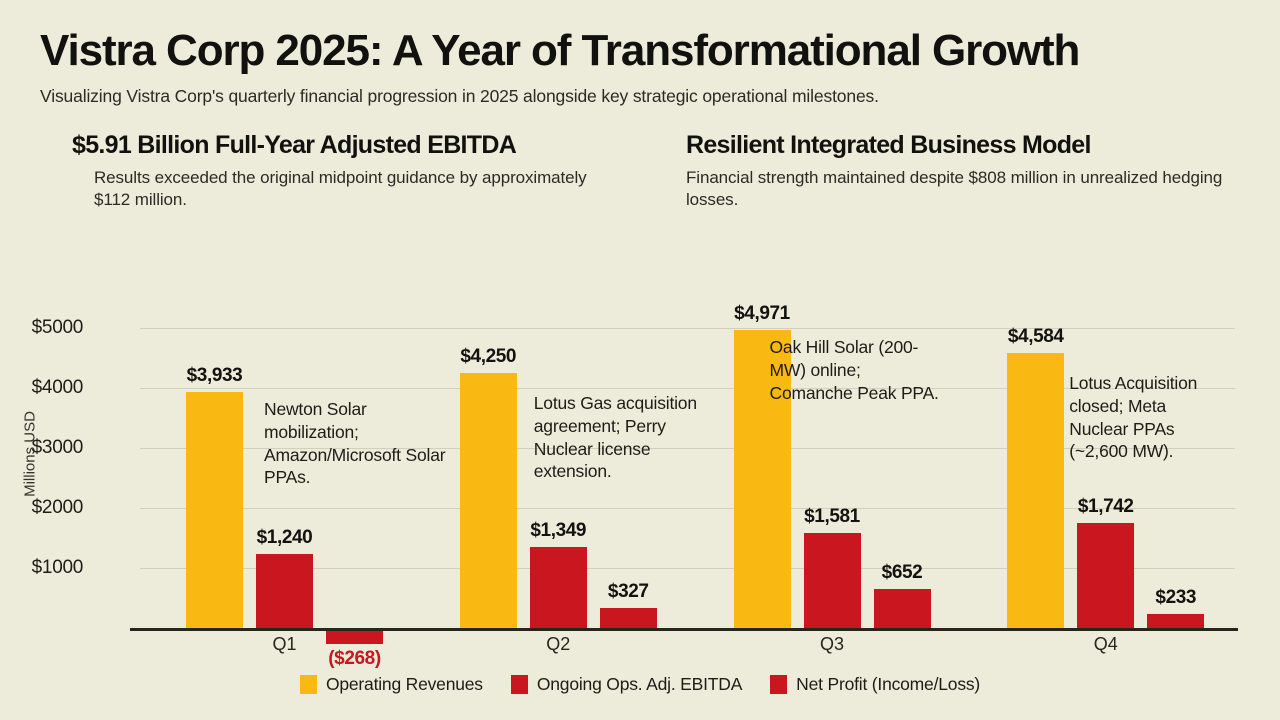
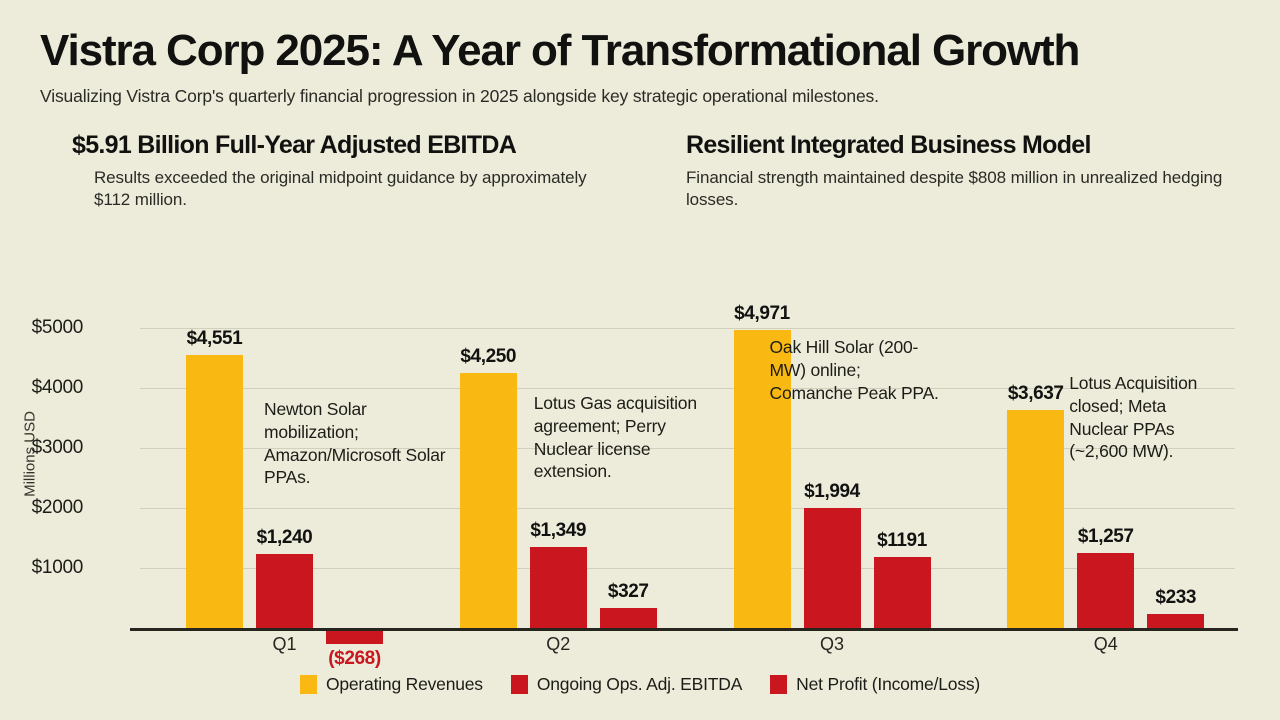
Operating Revenues/Q1: $3,933 -> $4,551
Ongoing Ops. Adj. EBITDA/Q3: $1,581 -> $1,994
Net Profit (Income/Loss)/Q3: $652 -> $1191
Operating Revenues/Q4: $4,584 -> $3,637
Ongoing Ops. Adj. EBITDA/Q4: $1,742 -> $1,257
